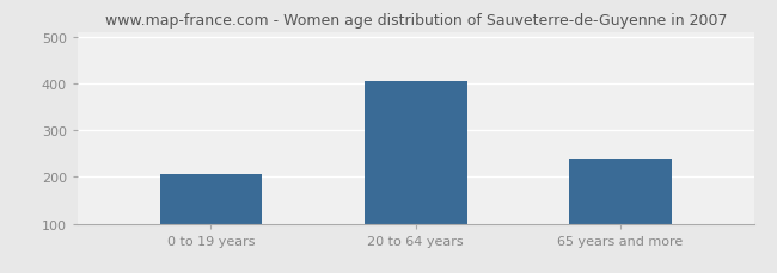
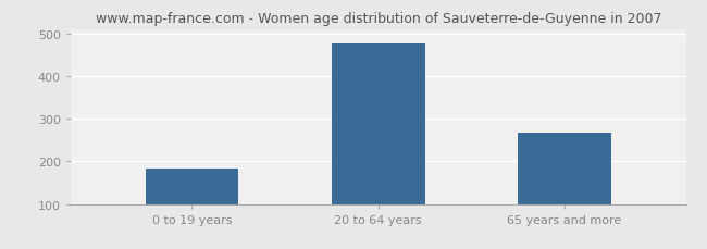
0 to 19 years: 205 -> 183
20 to 64 years: 405 -> 475
65 years and more: 240 -> 268
